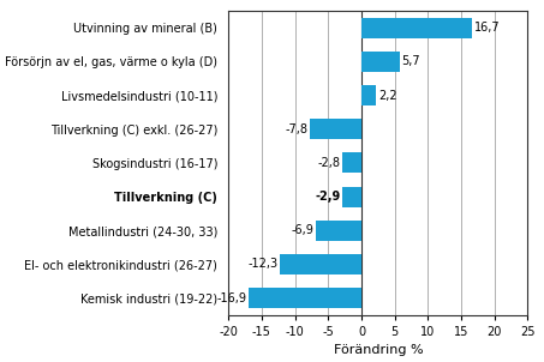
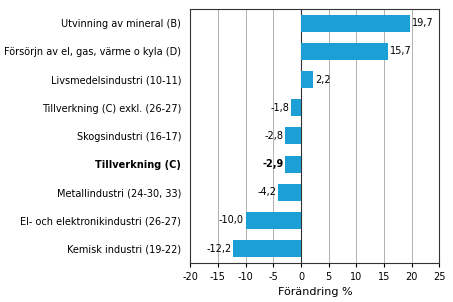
Utvinning av mineral (B): 16,7 -> 19,7
Försörjn av el, gas, värme o kyla (D): 5,7 -> 15,7
Tillverkning (C) exkl. (26-27): -7,8 -> -1,8
Metallindustri (24-30, 33): -6,9 -> -4,2
El- och elektronikindustri (26-27): -12,3 -> -10,0
Kemisk industri (19-22): -16,9 -> -12,2
